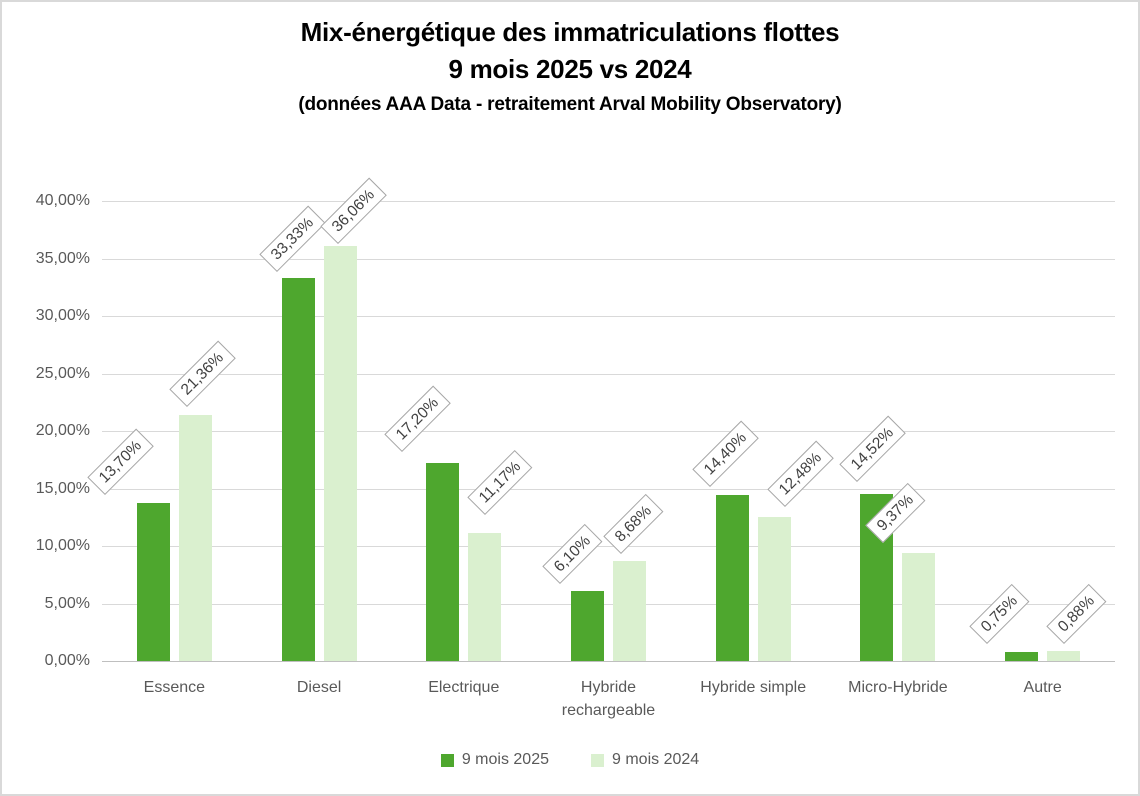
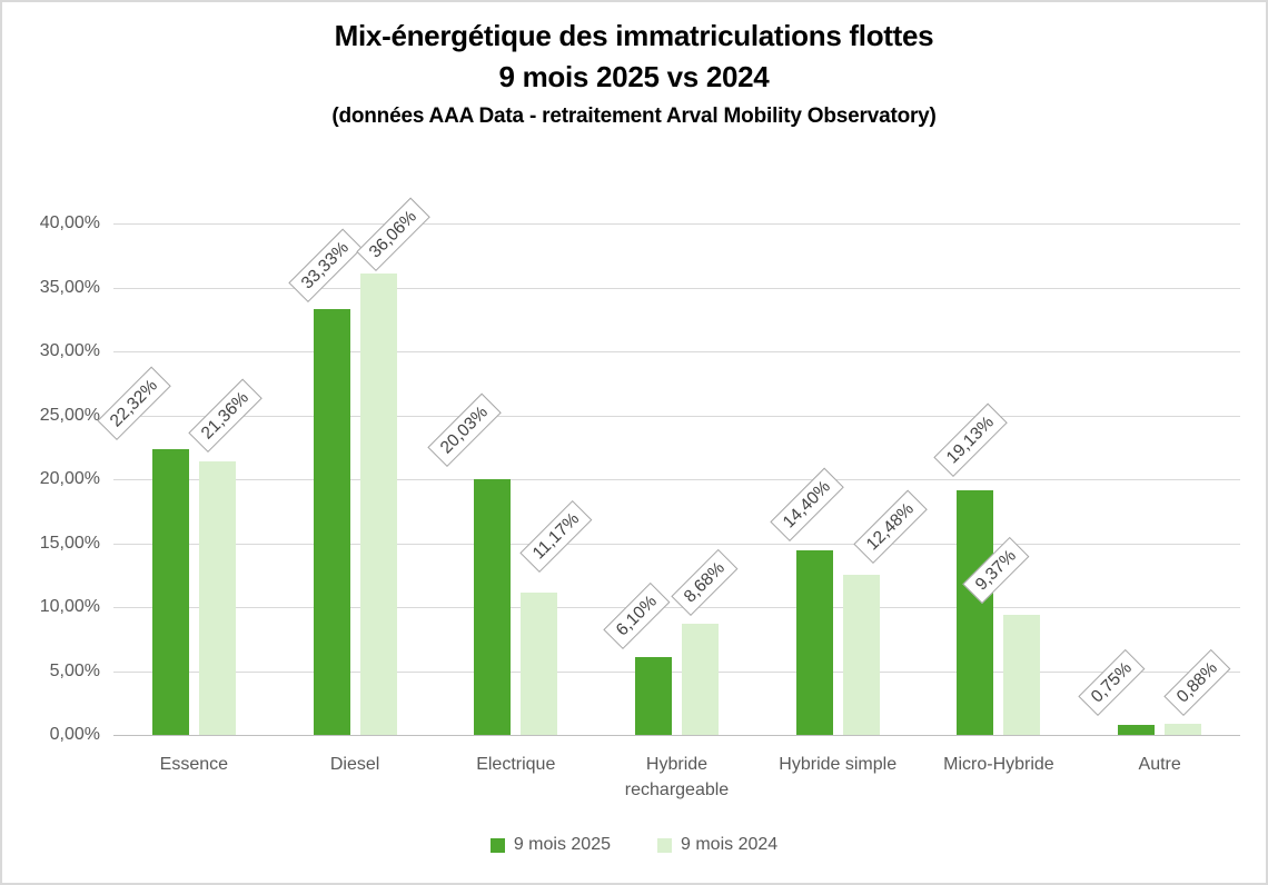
9 mois 2025/Essence: 13,70% -> 22,32%
9 mois 2025/Electrique: 17,20% -> 20,03%
9 mois 2025/Micro-Hybride: 14,52% -> 19,13%
